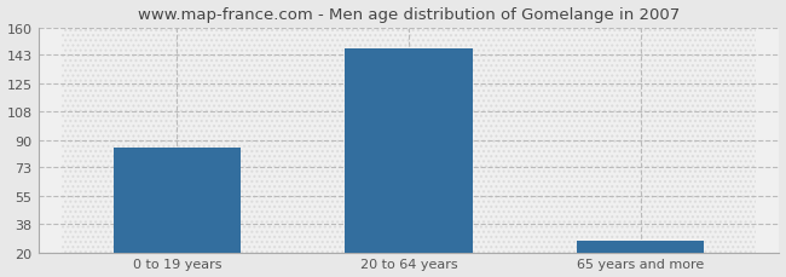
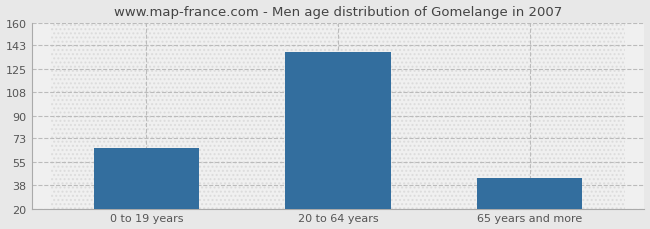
0 to 19 years: 85 -> 66
20 to 64 years: 147 -> 138
65 years and more: 27 -> 43
